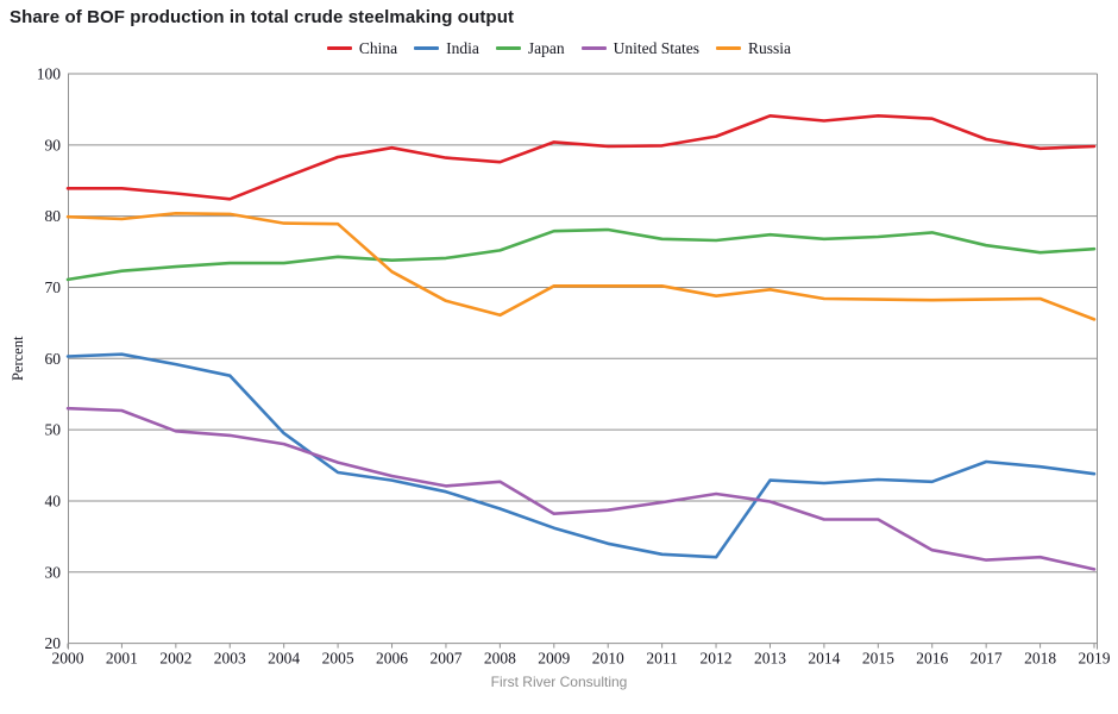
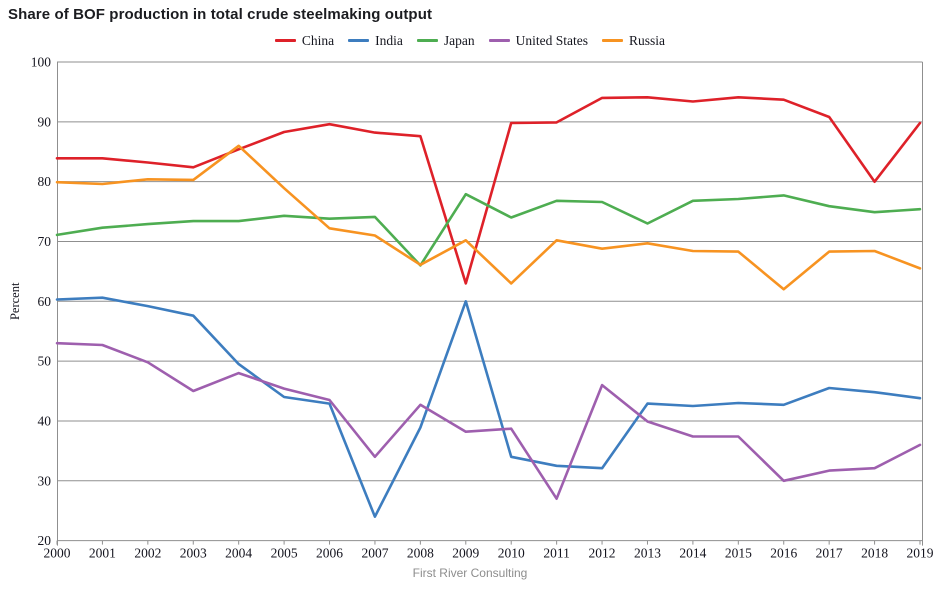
United States/2003: 49 -> 45
Russia/2004: 79 -> 86
India/2007: 41 -> 24
United States/2007: 42 -> 34
Russia/2007: 68 -> 71
Japan/2008: 75 -> 66
China/2009: 90 -> 63
India/2009: 36 -> 60
Japan/2010: 78 -> 74
Russia/2010: 70 -> 63
United States/2011: 40 -> 27
China/2012: 91 -> 94
United States/2012: 41 -> 46
Japan/2013: 77 -> 73
United States/2016: 33 -> 30
Russia/2016: 68 -> 62
China/2018: 90 -> 80
United States/2019: 30 -> 36
